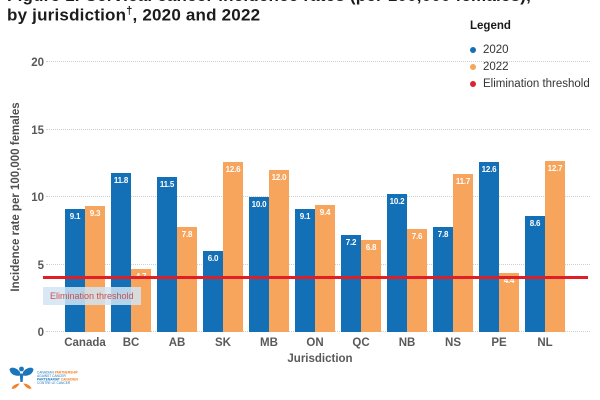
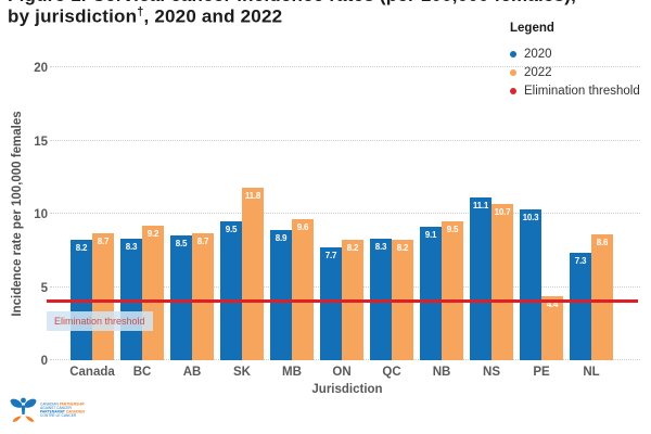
2020/Canada: 9.1 -> 8.2
2022/Canada: 9.3 -> 8.7
2020/BC: 11.8 -> 8.3
2022/BC: 4.7 -> 9.2
2020/AB: 11.5 -> 8.5
2022/AB: 7.8 -> 8.7
2020/SK: 6.0 -> 9.5
2022/SK: 12.6 -> 11.8
2020/MB: 10.0 -> 8.9
2022/MB: 12.0 -> 9.6
2020/ON: 9.1 -> 7.7
2022/ON: 9.4 -> 8.2
2020/QC: 7.2 -> 8.3
2022/QC: 6.8 -> 8.2
2020/NB: 10.2 -> 9.1
2022/NB: 7.6 -> 9.5
2020/NS: 7.8 -> 11.1
2022/NS: 11.7 -> 10.7
2020/PE: 12.6 -> 10.3
2020/NL: 8.6 -> 7.3
2022/NL: 12.7 -> 8.6
